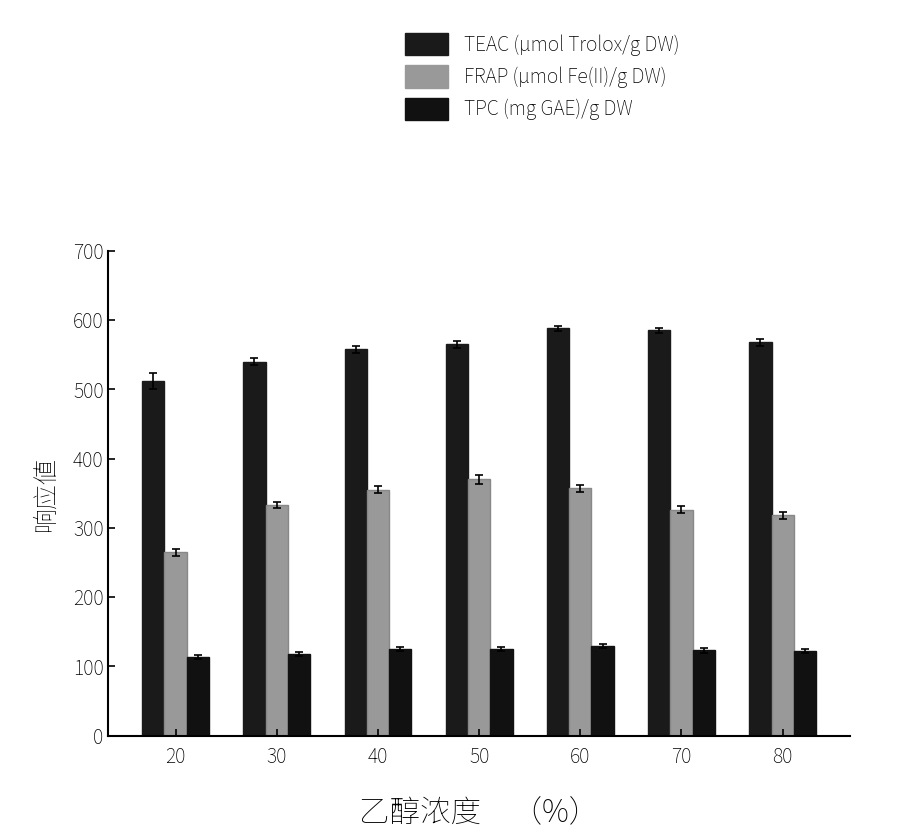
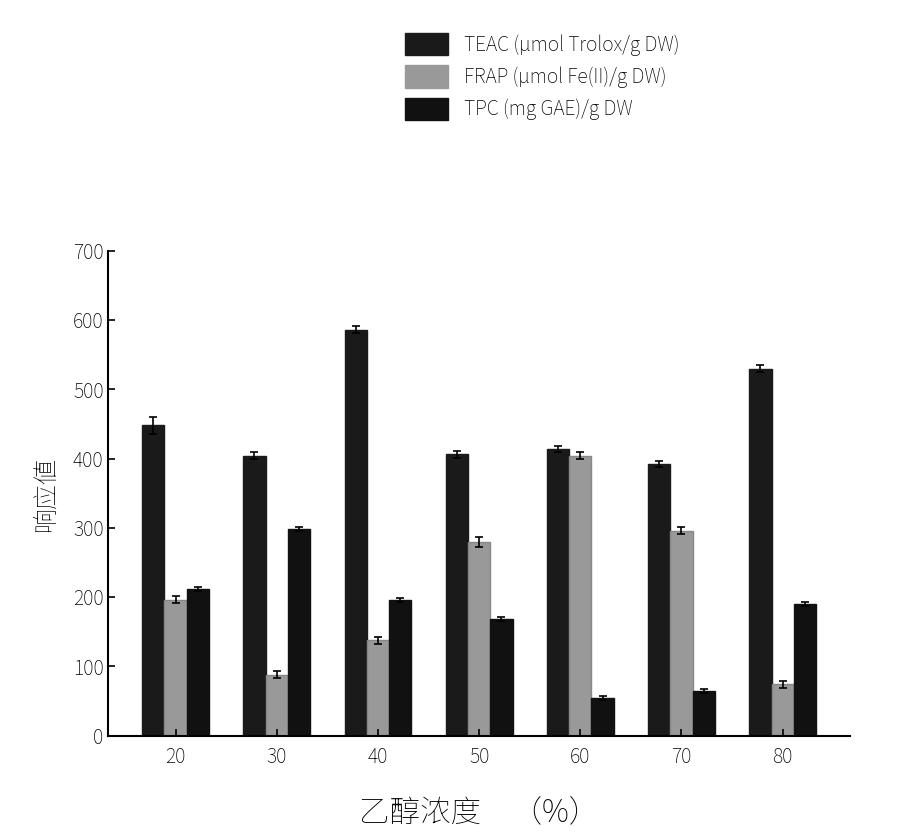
TEAC (μmol Trolox/g DW)/20: 512 -> 448
FRAP (μmol Fe(II)/g DW)/20: 265 -> 196
TPC (mg GAE)/g DW/20: 113 -> 212
TEAC (μmol Trolox/g DW)/30: 540 -> 404
FRAP (μmol Fe(II)/g DW)/30: 333 -> 88
TPC (mg GAE)/g DW/30: 118 -> 298
TEAC (μmol Trolox/g DW)/40: 558 -> 586
FRAP (μmol Fe(II)/g DW)/40: 355 -> 138
TPC (mg GAE)/g DW/40: 125 -> 196
TEAC (μmol Trolox/g DW)/50: 565 -> 406
FRAP (μmol Fe(II)/g DW)/50: 370 -> 280
TPC (mg GAE)/g DW/50: 125 -> 168
TEAC (μmol Trolox/g DW)/60: 588 -> 414
FRAP (μmol Fe(II)/g DW)/60: 357 -> 404
TPC (mg GAE)/g DW/60: 130 -> 54
TEAC (μmol Trolox/g DW)/70: 585 -> 392
FRAP (μmol Fe(II)/g DW)/70: 326 -> 296
TPC (mg GAE)/g DW/70: 123 -> 64
TEAC (μmol Trolox/g DW)/80: 568 -> 530
FRAP (μmol Fe(II)/g DW)/80: 318 -> 74
TPC (mg GAE)/g DW/80: 122 -> 190
